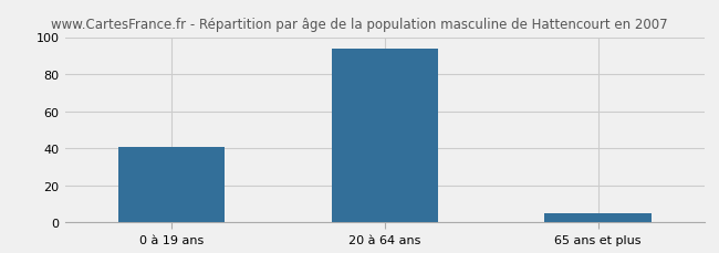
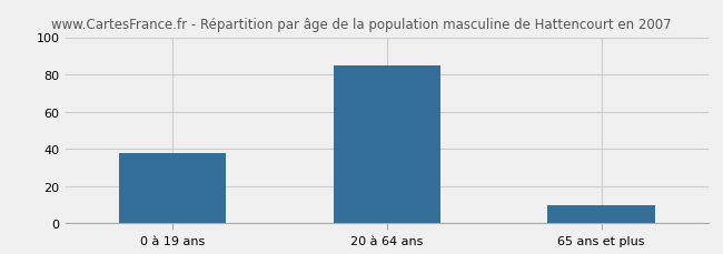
0 à 19 ans: 41 -> 38
20 à 64 ans: 94 -> 85
65 ans et plus: 5 -> 10
